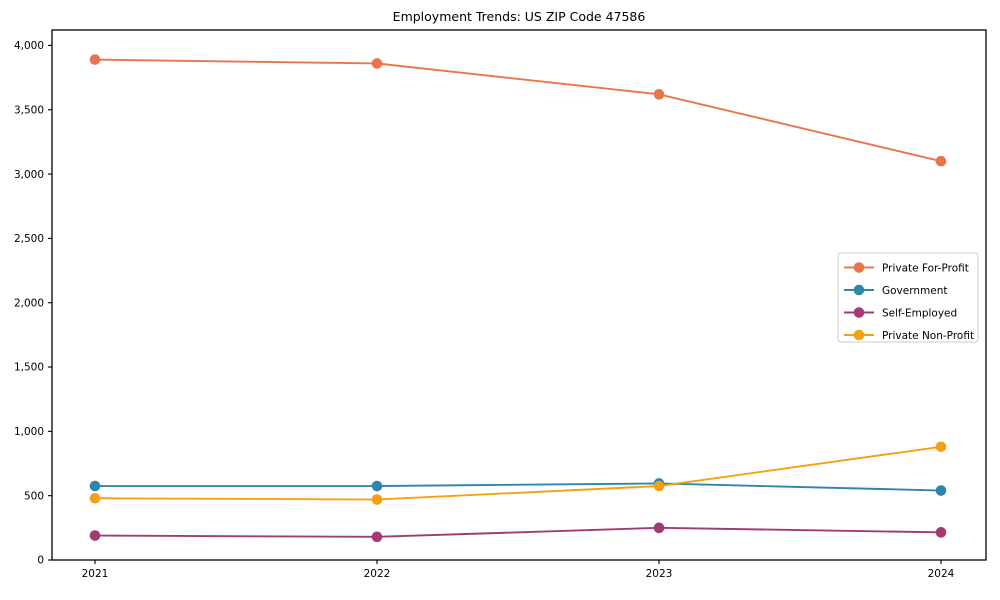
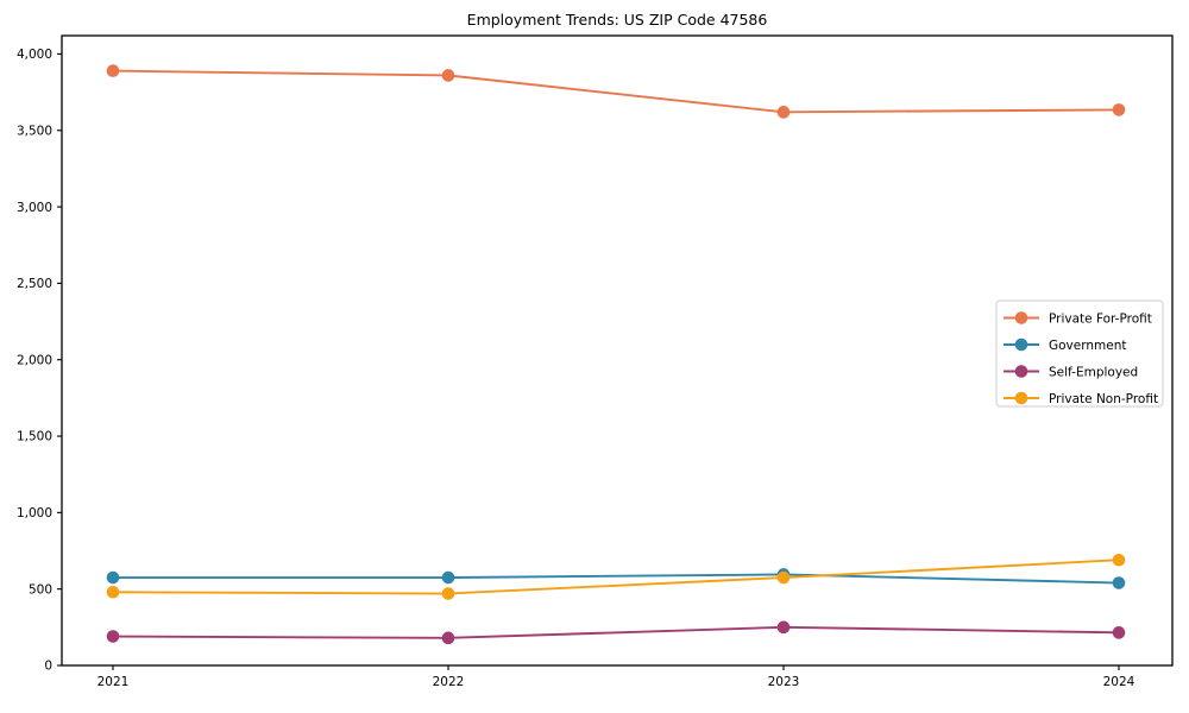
Private For-Profit/2024: 3100 -> 3640
Private Non-Profit/2024: 880 -> 690
